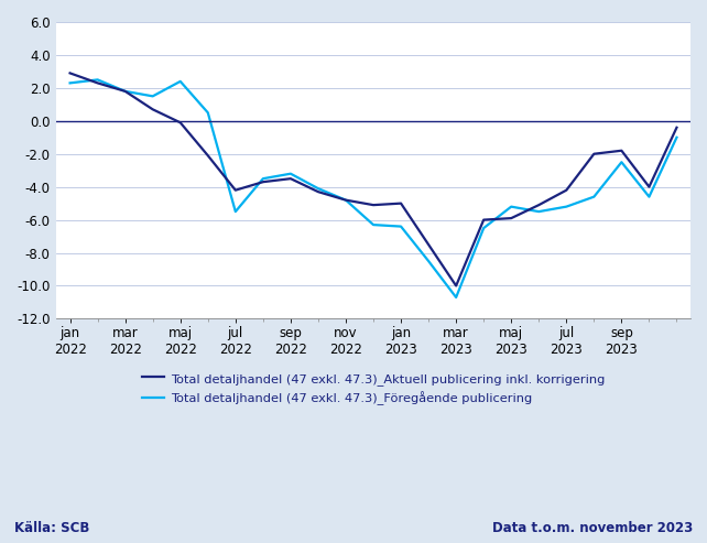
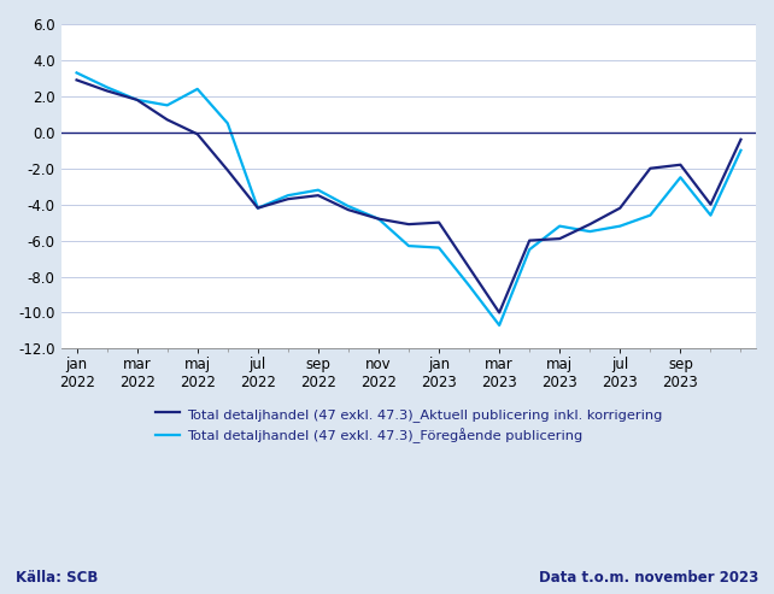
Total detaljhandel (47 exkl. 47.3)_Föregående publicering/jan 2022: 2.3 -> 3.3
Total detaljhandel (47 exkl. 47.3)_Föregående publicering/jul 2022: -5.5 -> -4.2
